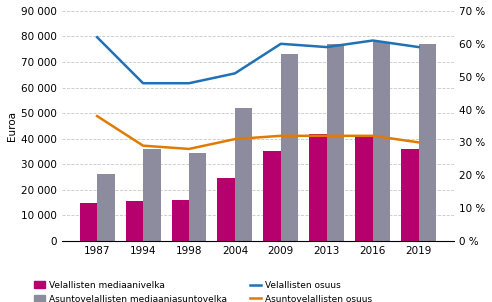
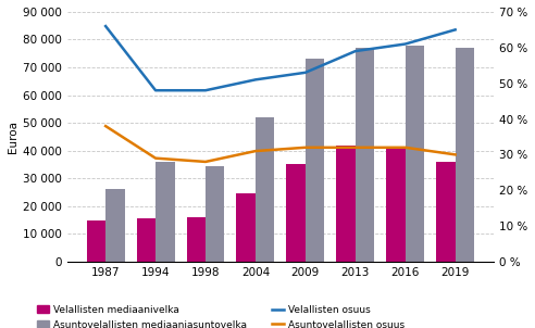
Velallisten osuus/1987: 62 % -> 66 %
Velallisten osuus/2009: 60 % -> 53 %
Velallisten osuus/2019: 59 % -> 65 %
